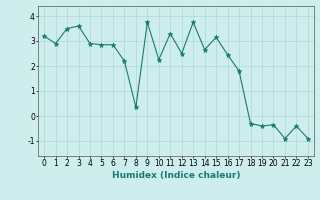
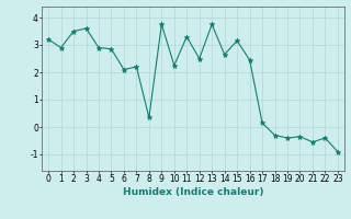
6: 2.85 -> 2.10
17: 1.80 -> 0.15
21: -0.90 -> -0.55
